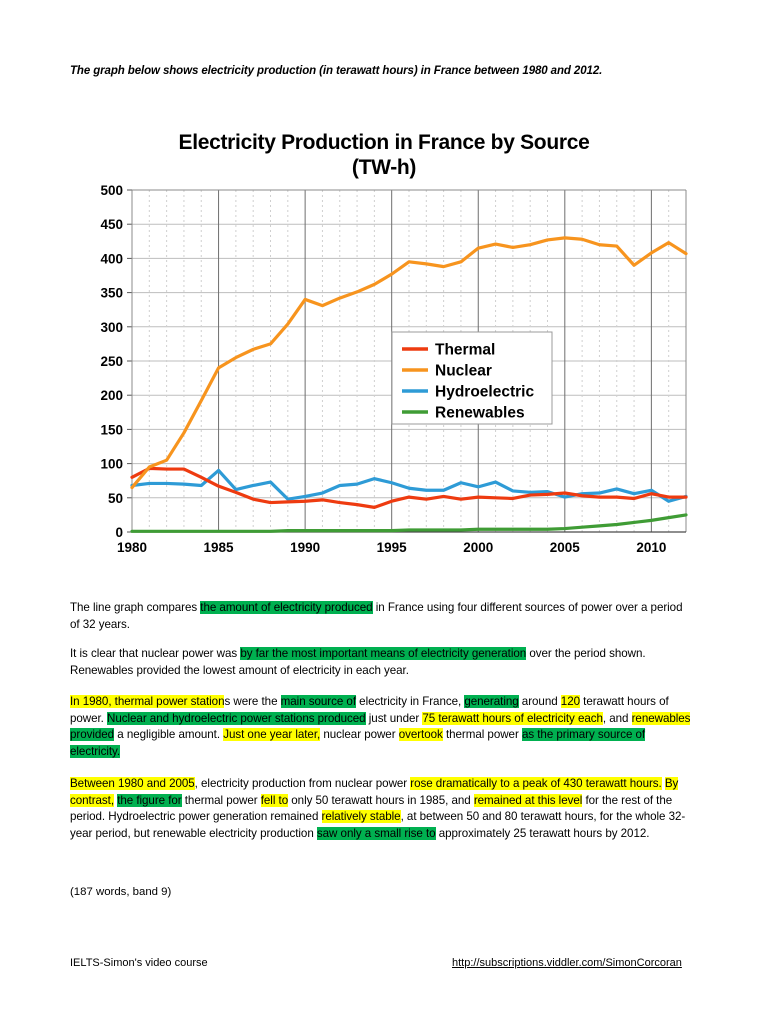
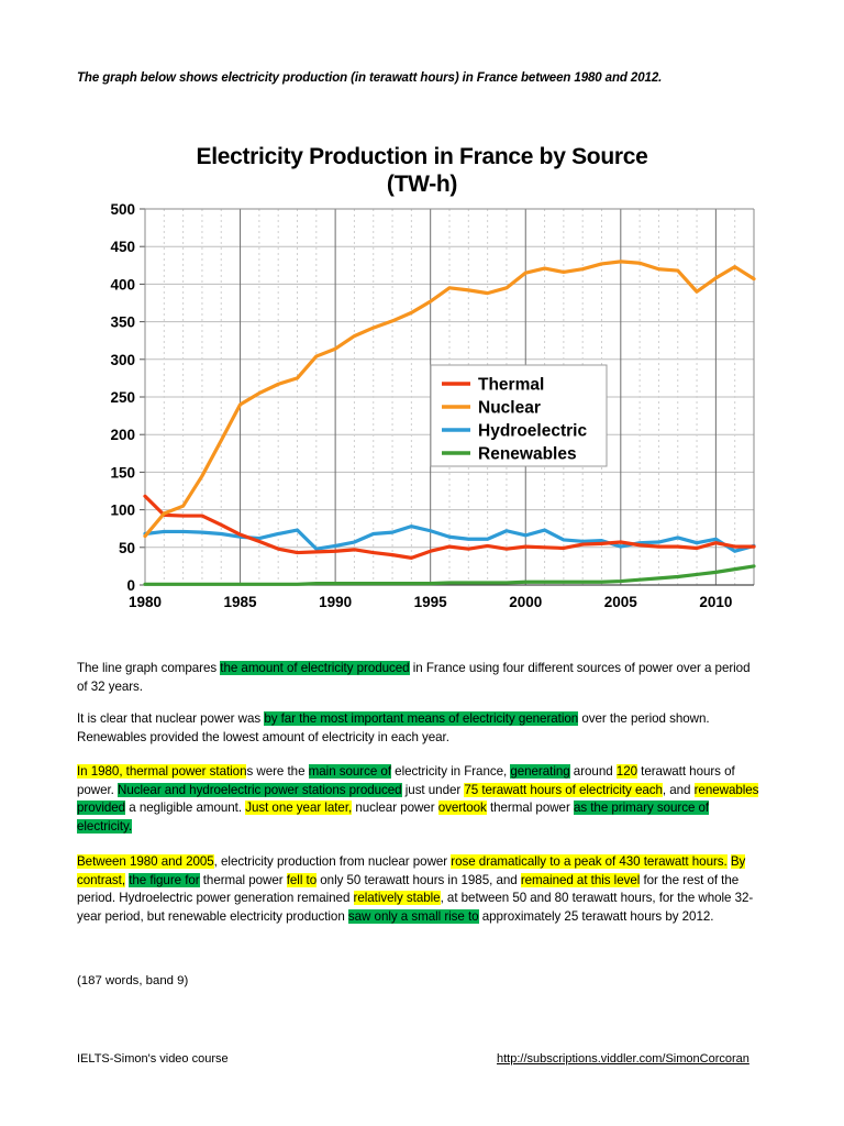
Thermal/1980: 80 -> 120
Hydroelectric/1985: 90 -> 60
Nuclear/1990: 340 -> 310
